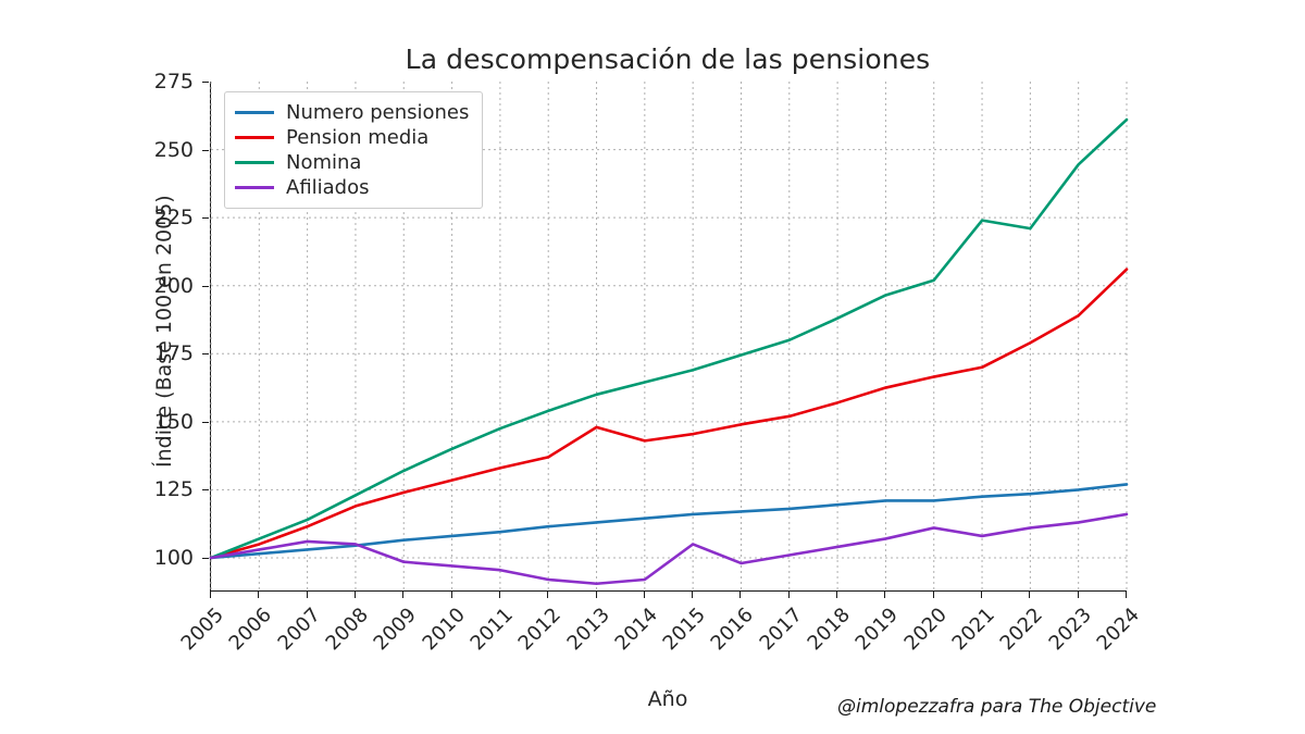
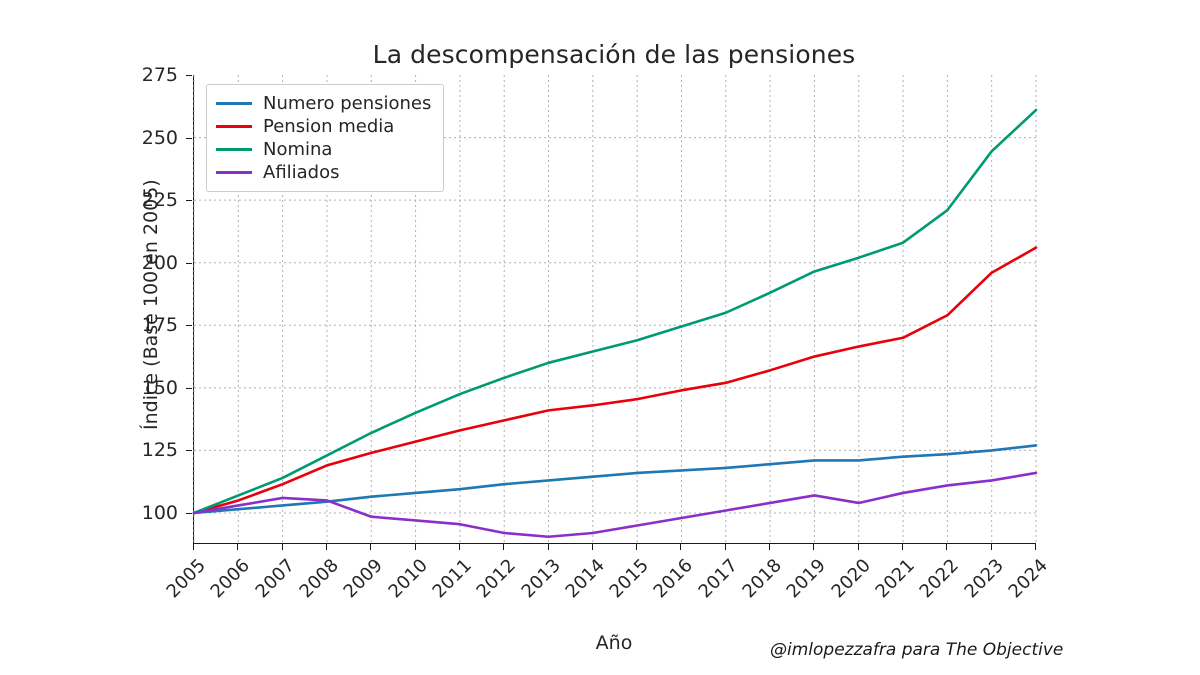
Pension media/2013: 148 -> 141
Afiliados/2015: 105 -> 95
Afiliados/2020: 111 -> 104
Nomina/2021: 224 -> 208
Pension media/2023: 189 -> 196
